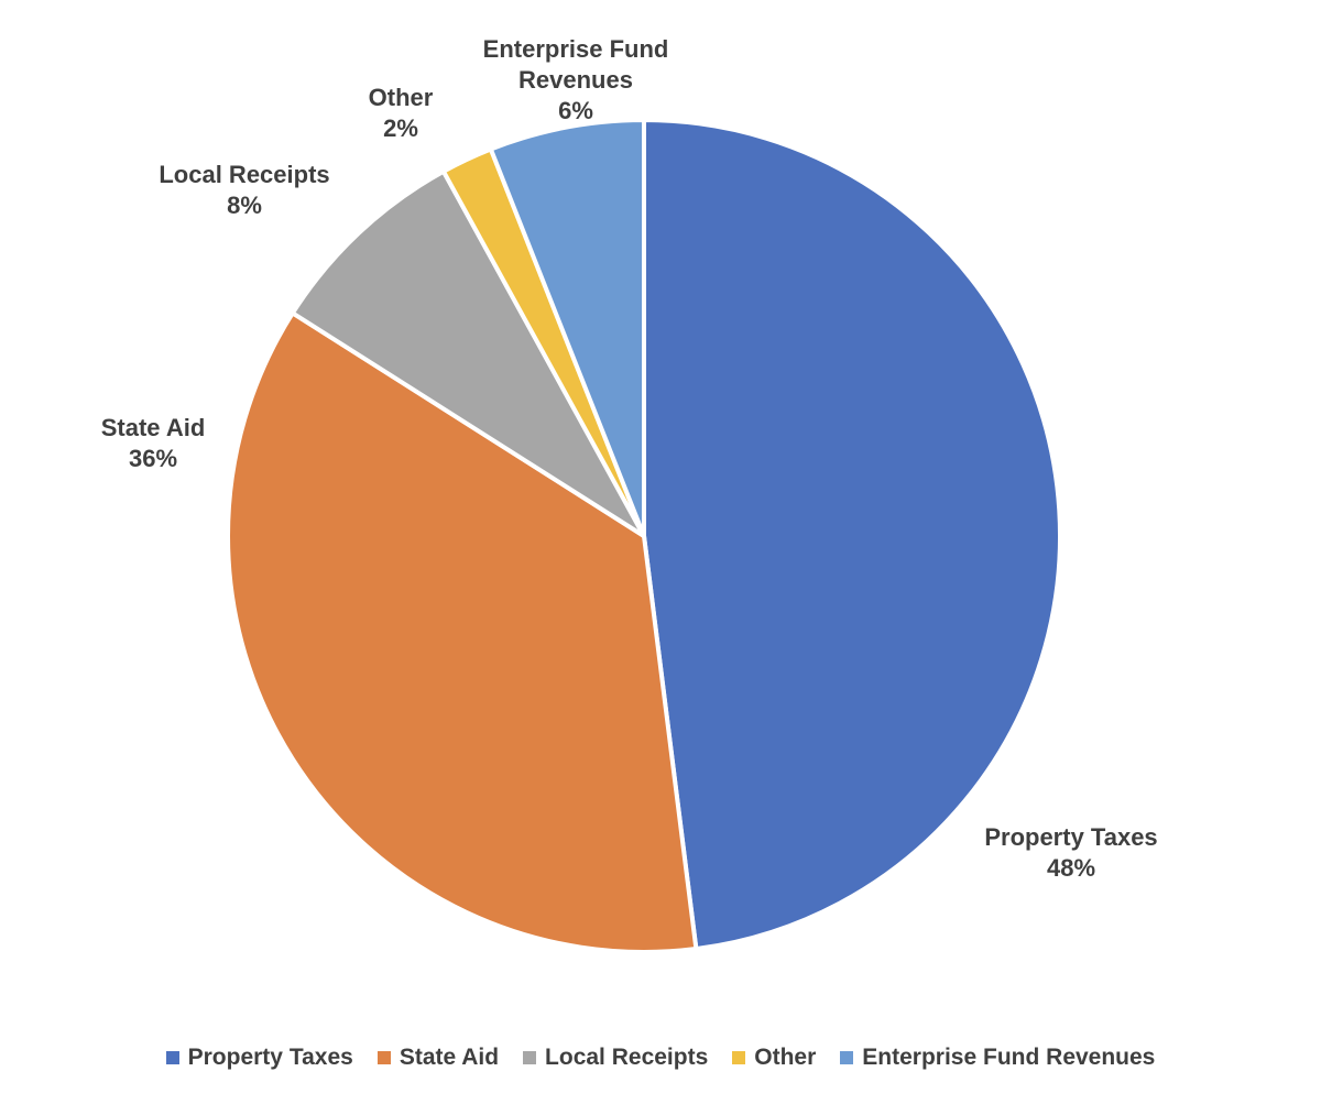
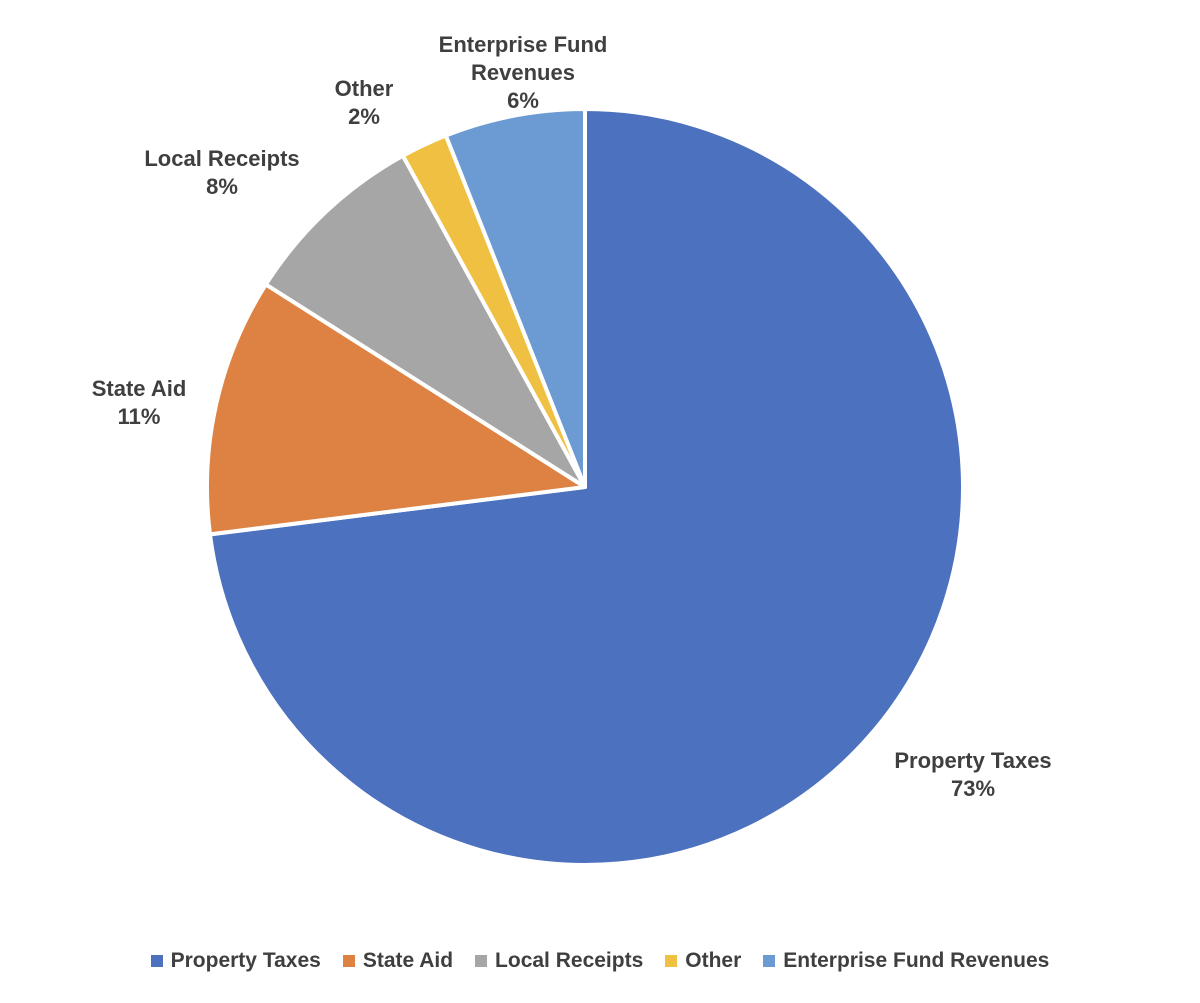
Property Taxes: 48% -> 73%
State Aid: 36% -> 11%
